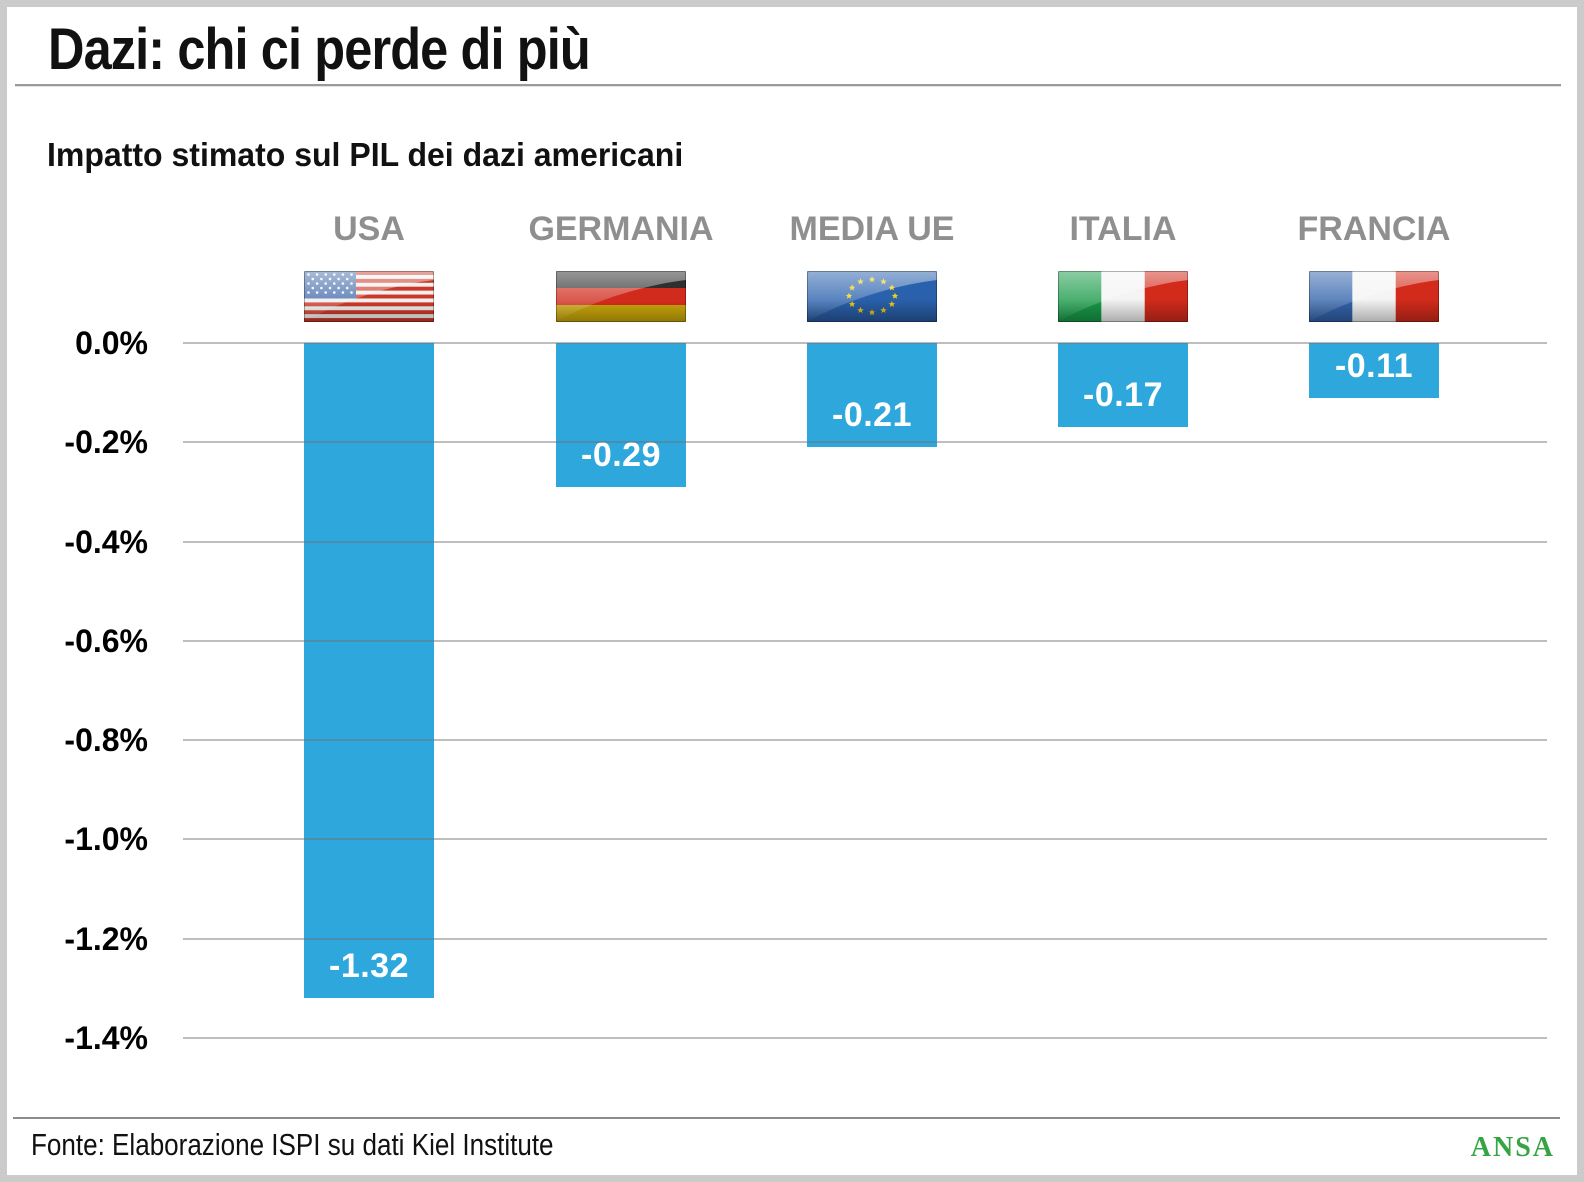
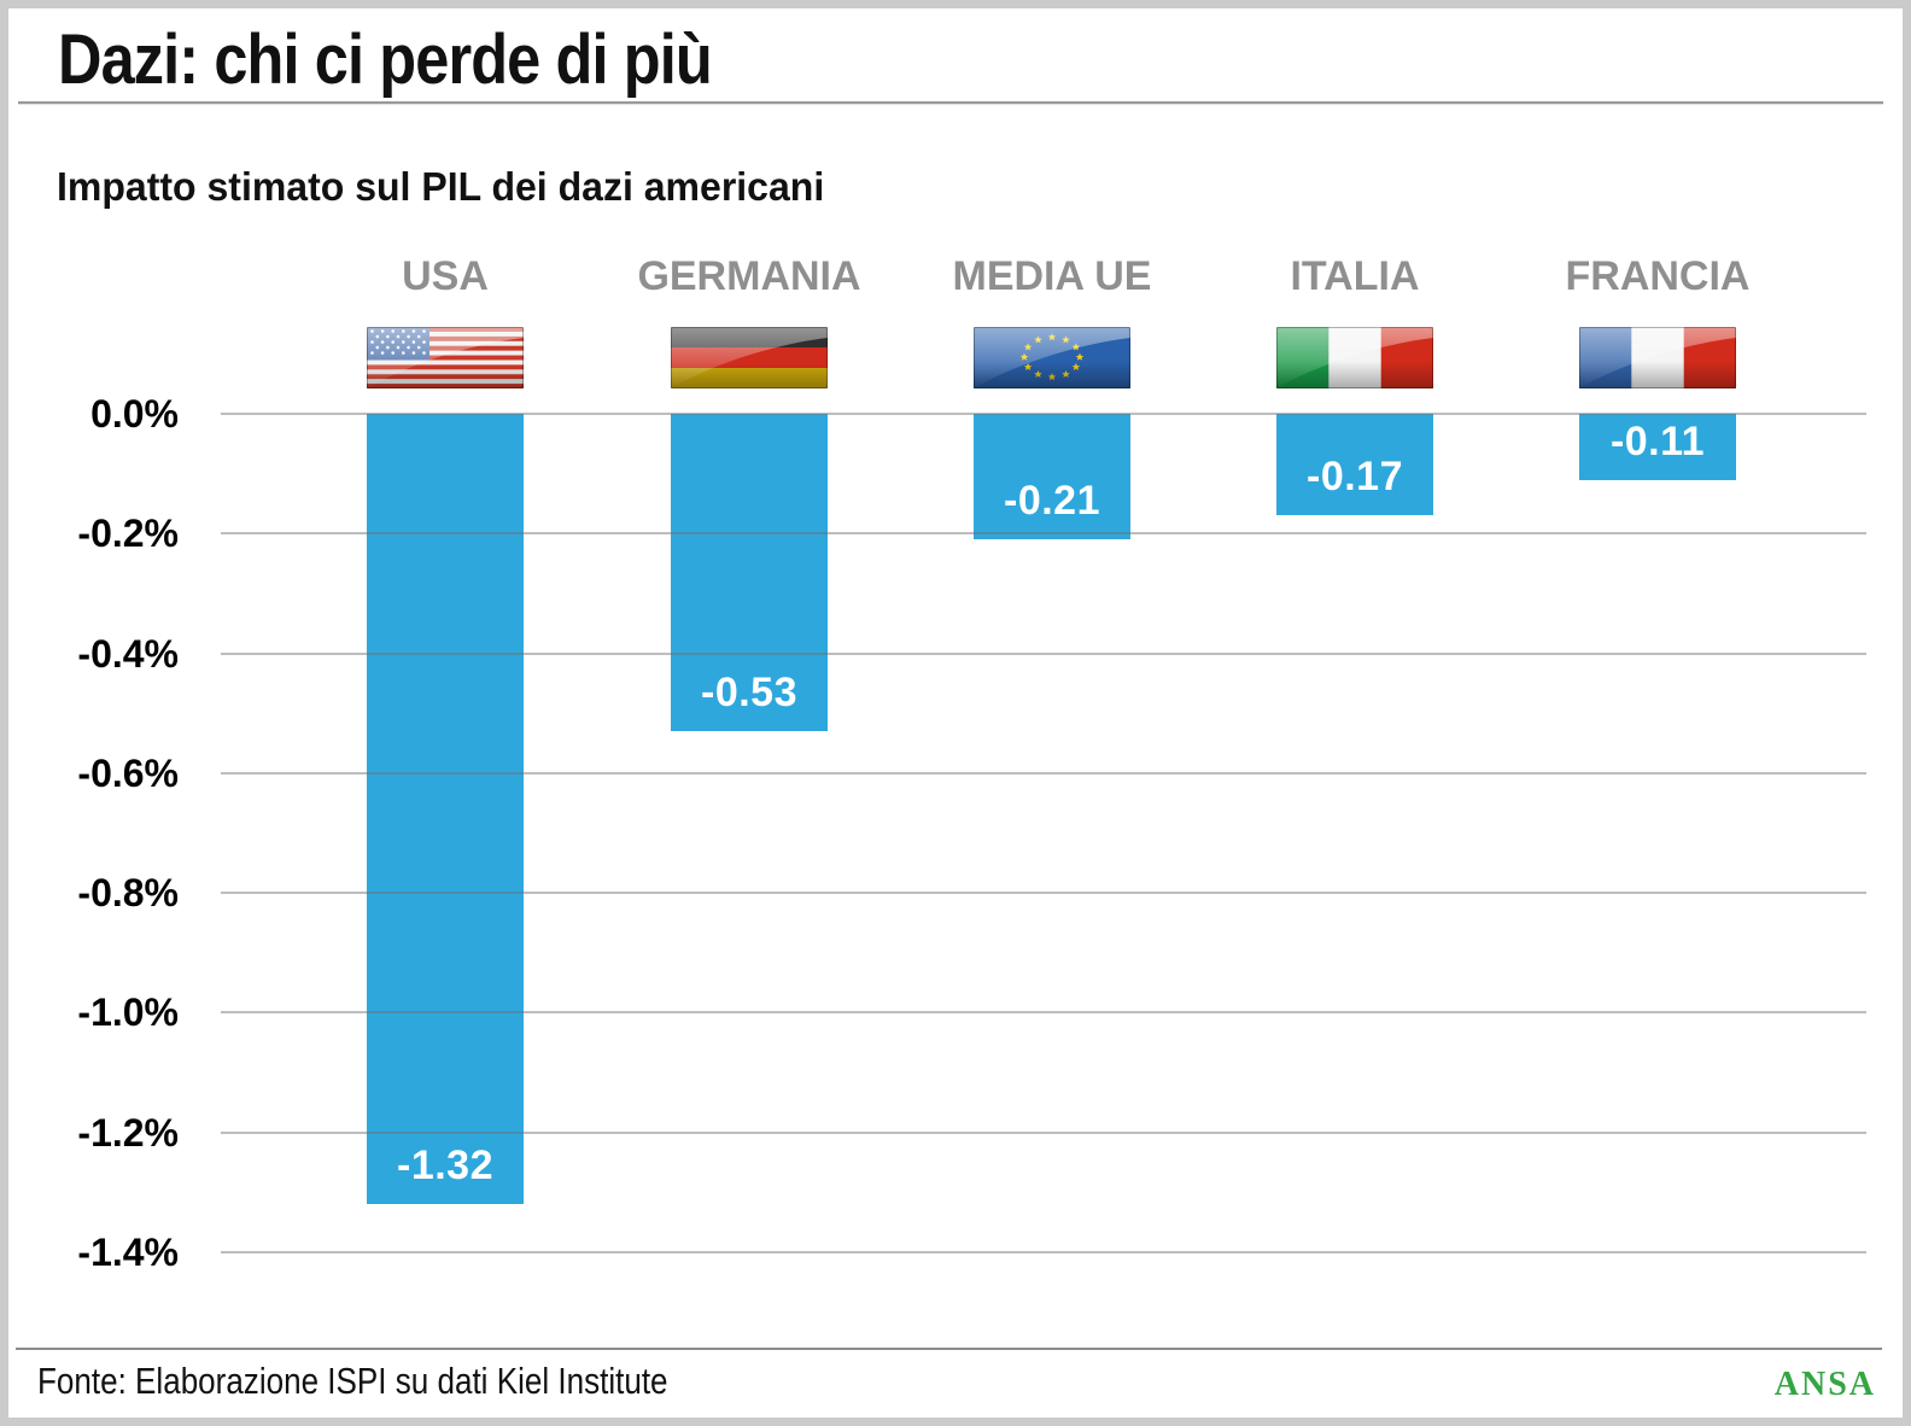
GERMANIA: -0.29 -> -0.53
